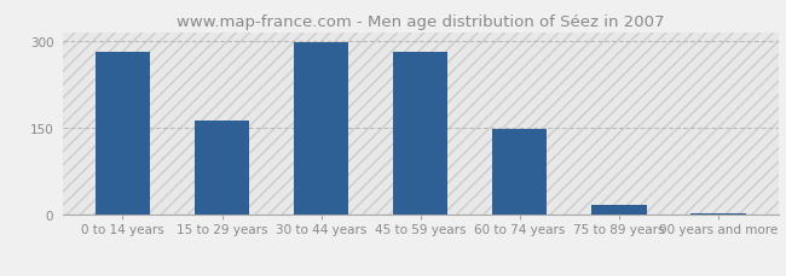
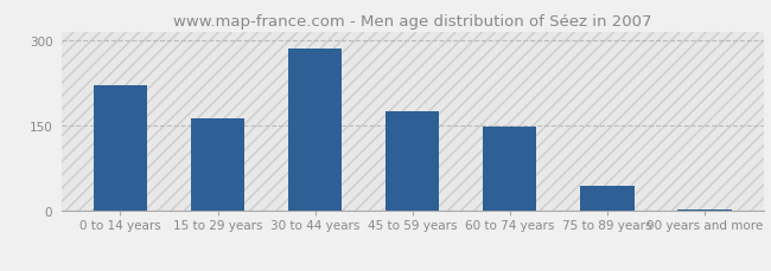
0 to 14 years: 281 -> 220
30 to 44 years: 298 -> 285
45 to 59 years: 280 -> 175
75 to 89 years: 18 -> 45
